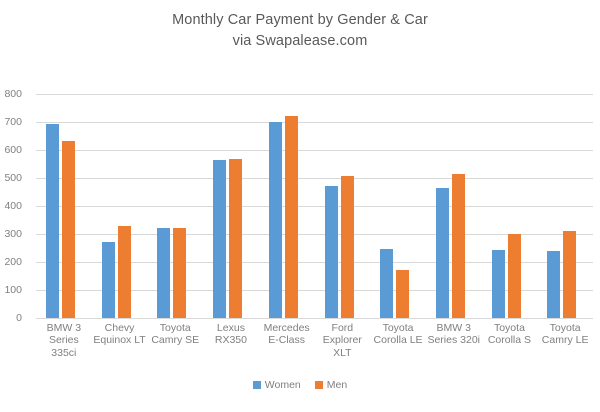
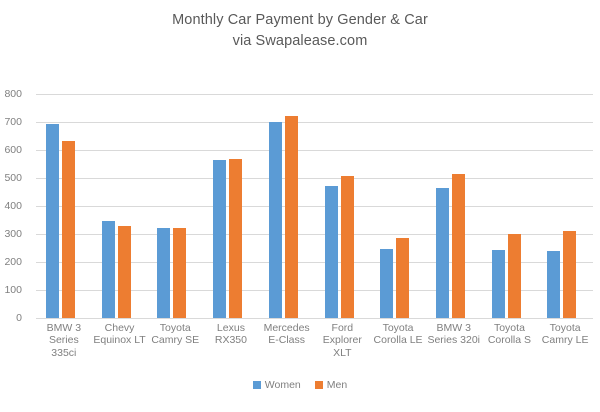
Women/Chevy Equinox LT: 270 -> 340
Men/Toyota Corolla LE: 170 -> 290
